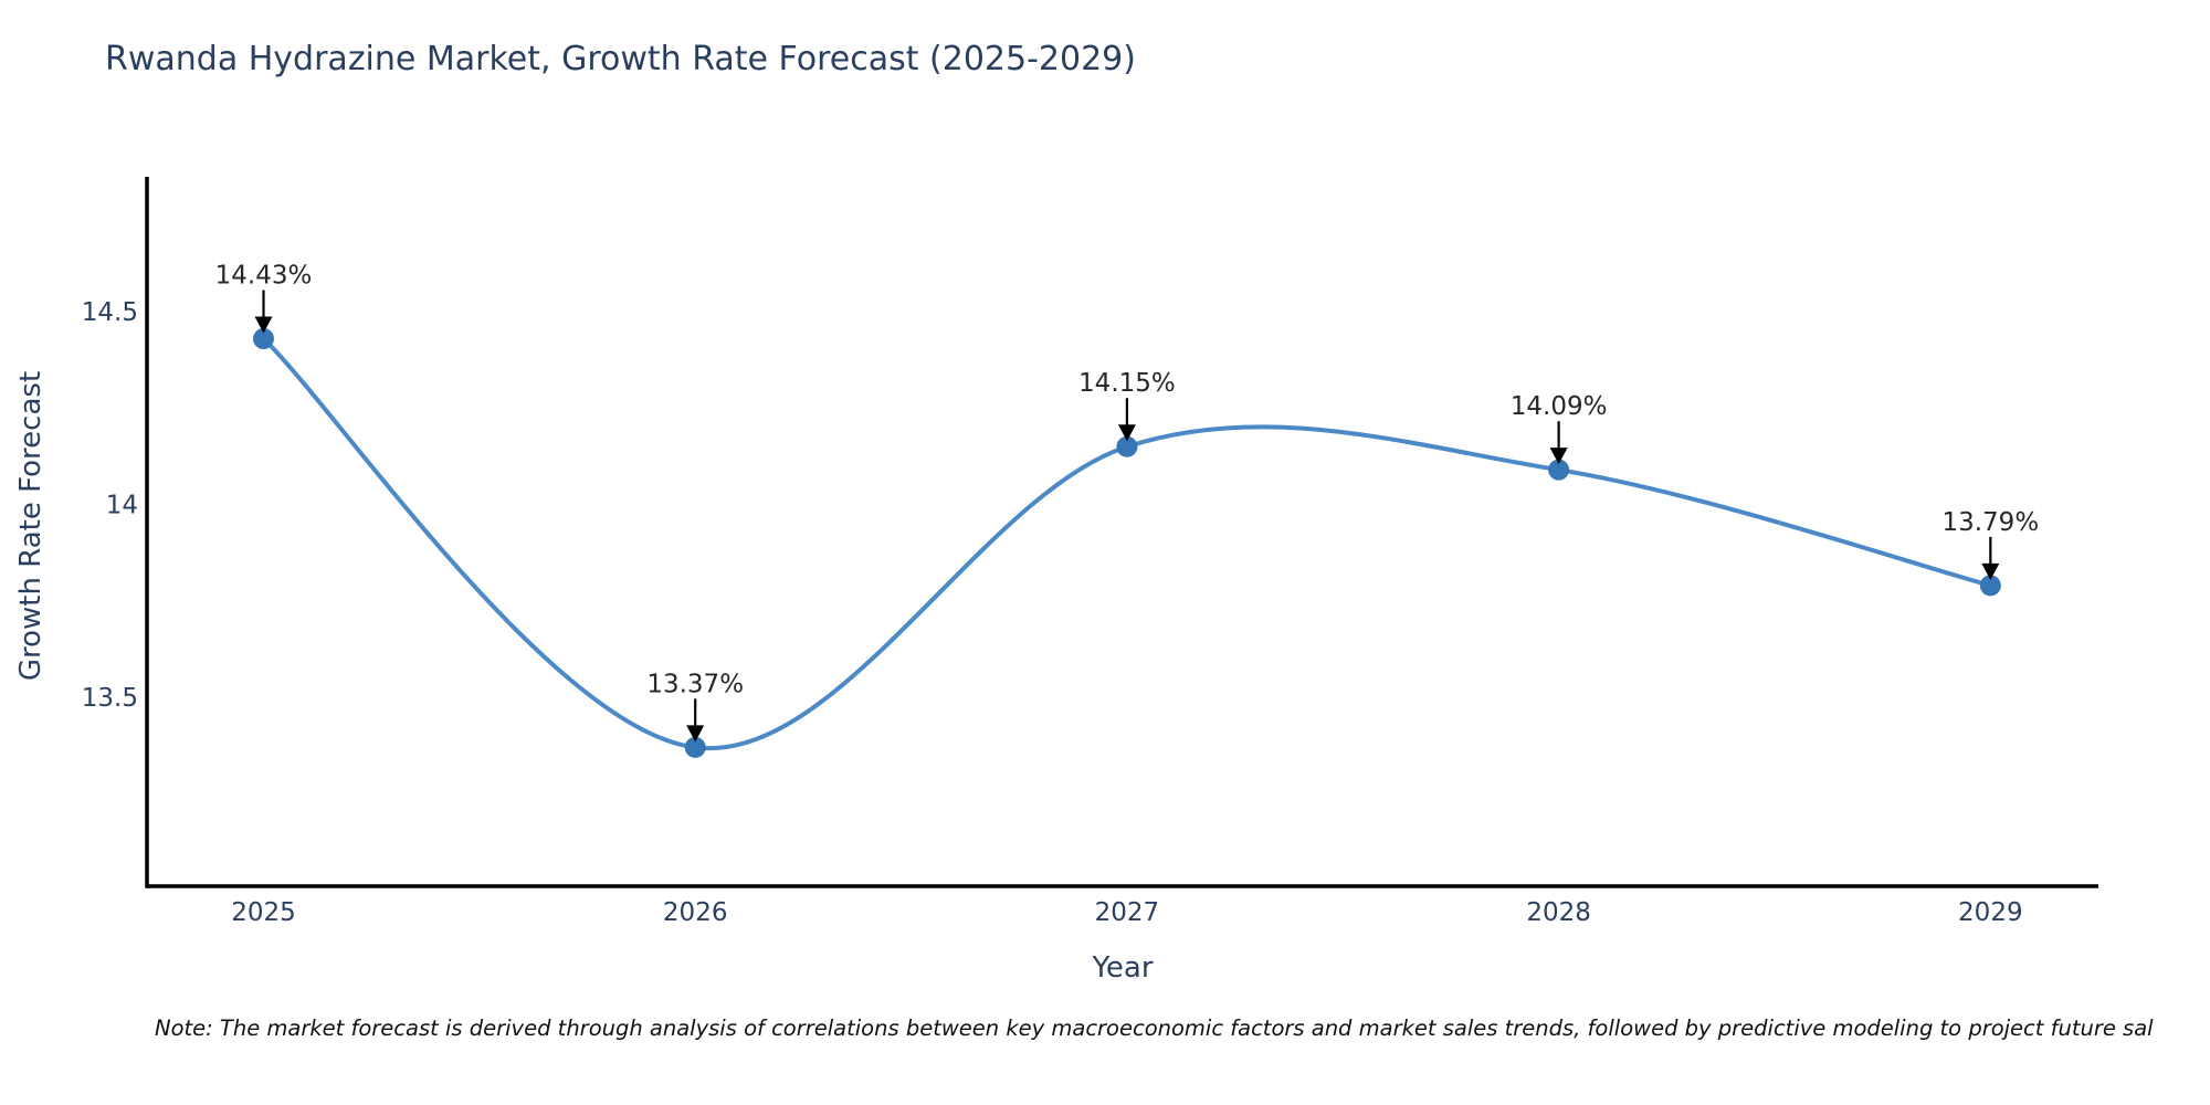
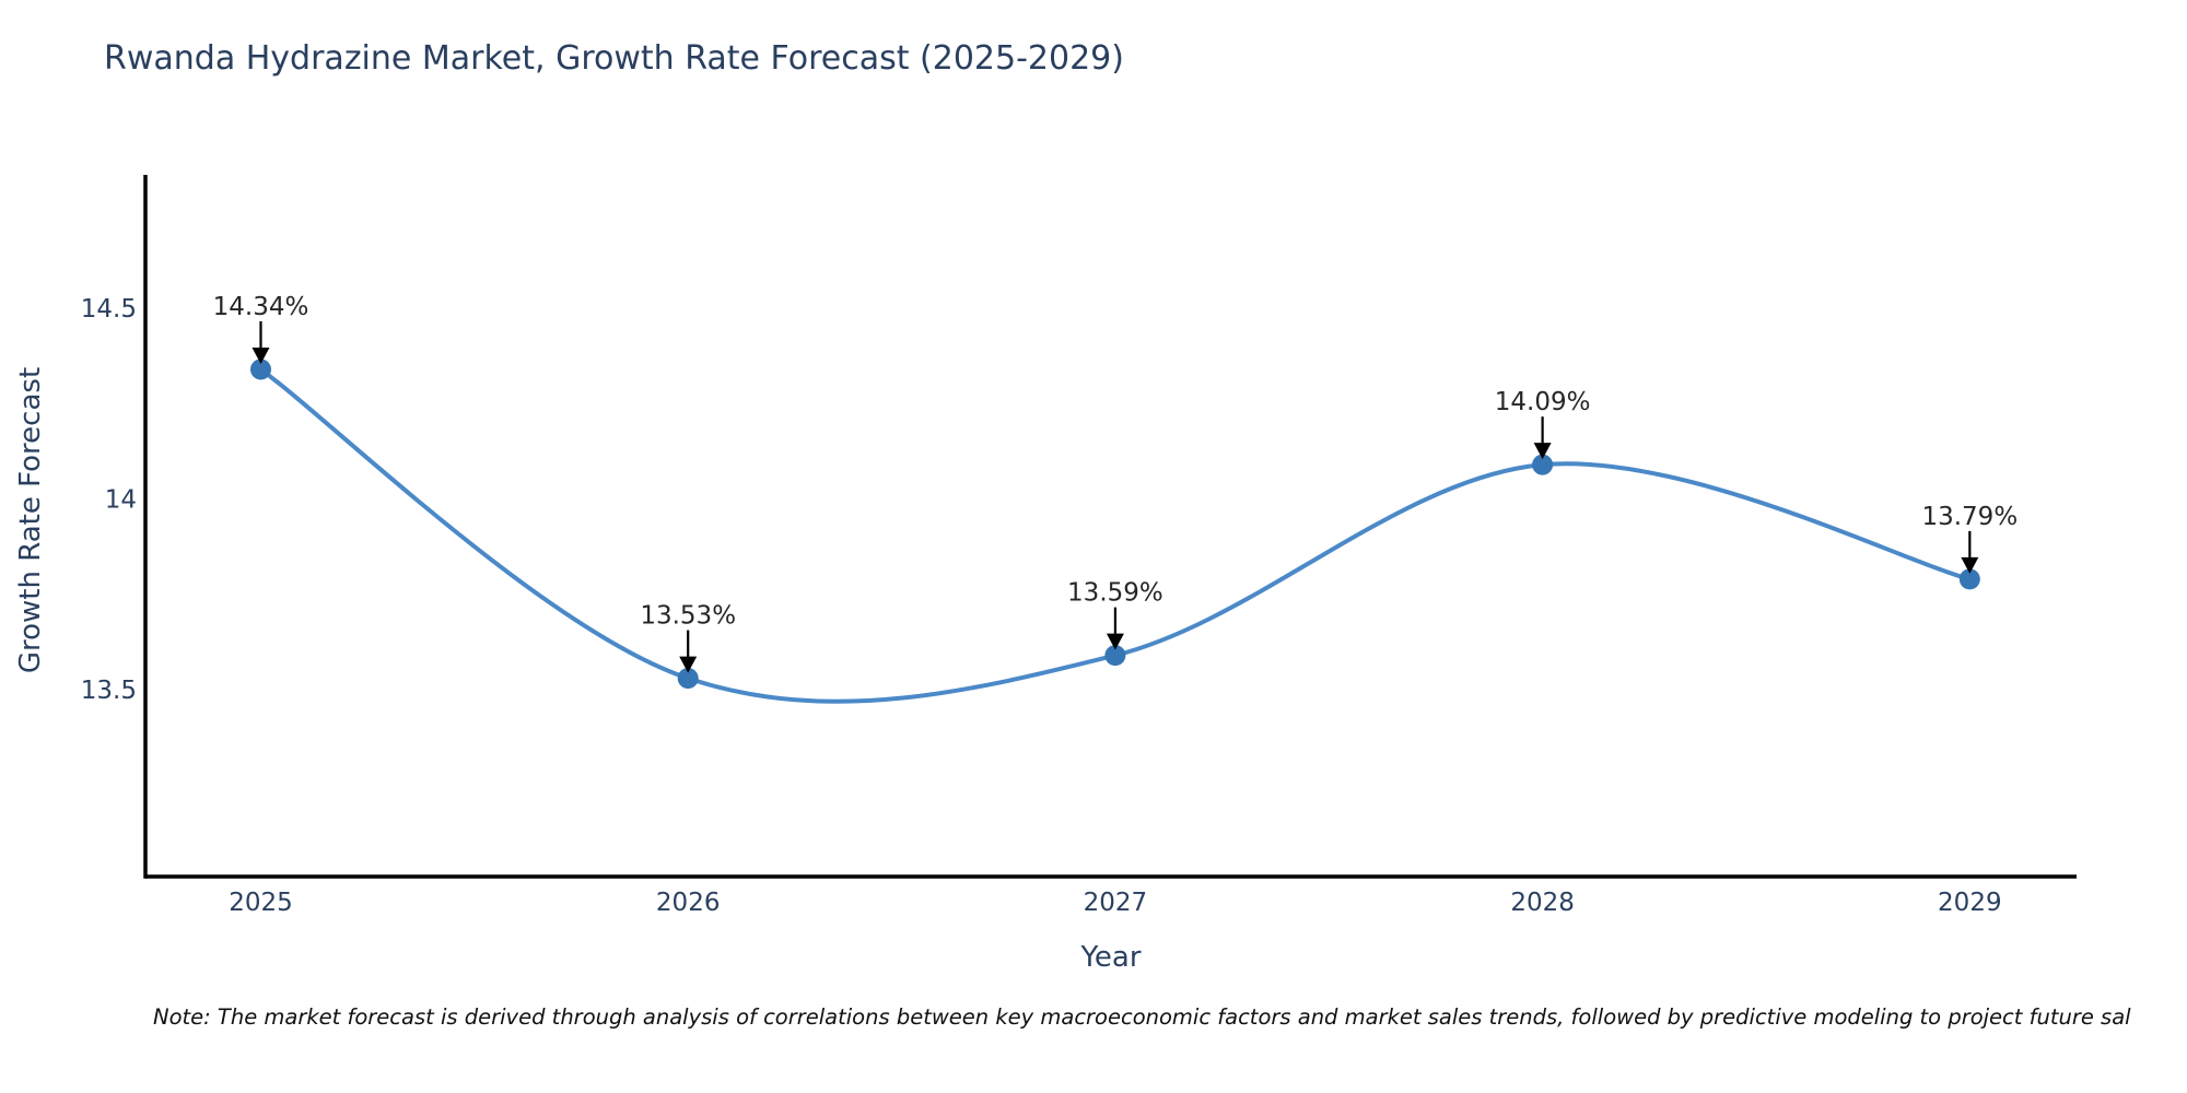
2025: 14.43% -> 14.34%
2026: 13.37% -> 13.53%
2027: 14.15% -> 13.59%
